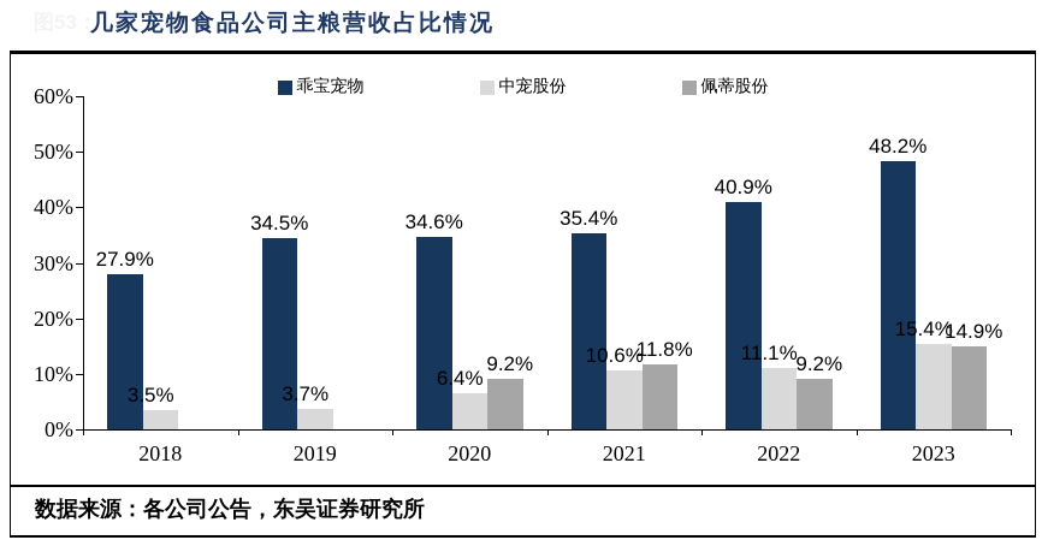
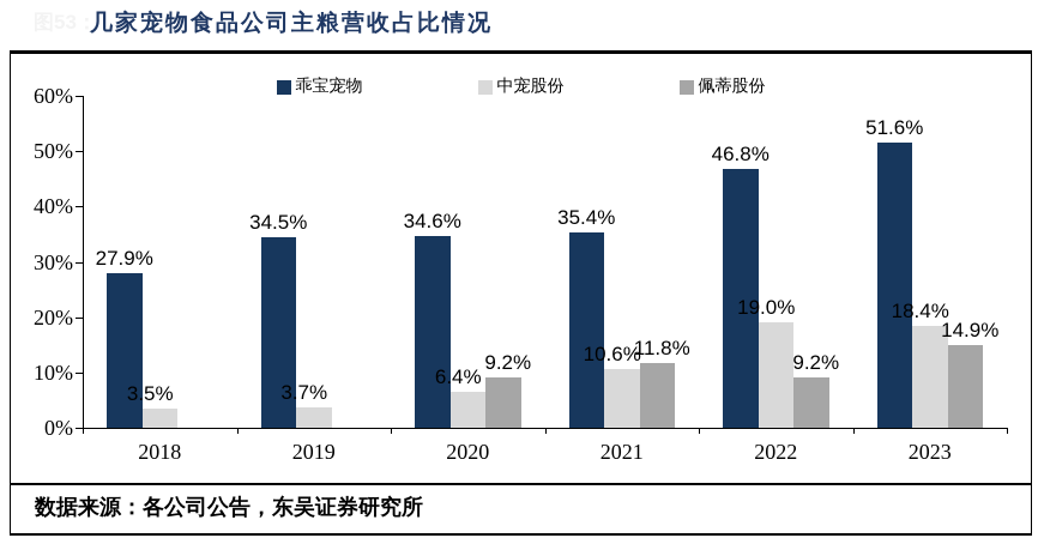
乖宝宠物/2022: 40.9% -> 46.8%
中宠股份/2022: 11.1% -> 19.0%
乖宝宠物/2023: 48.2% -> 51.6%
中宠股份/2023: 15.4% -> 18.4%
